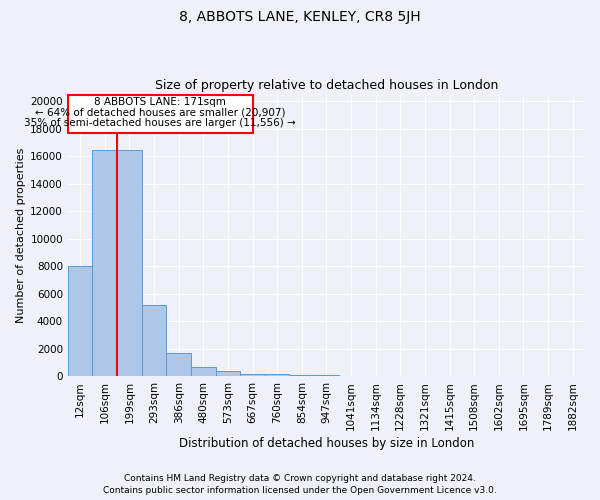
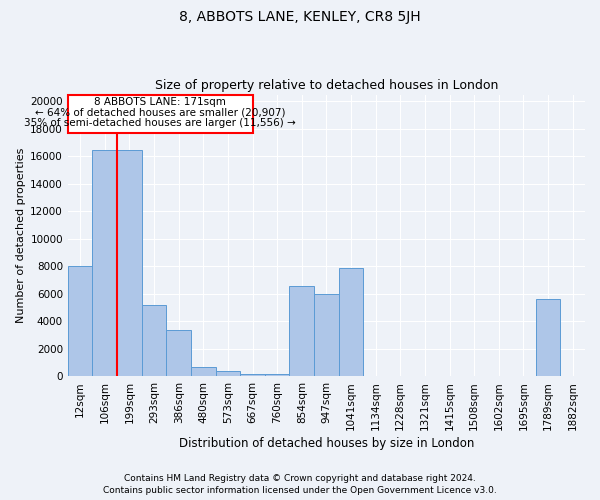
386sqm: 1700 -> 3400
854sqm: 100 -> 6600
947sqm: 100 -> 6000
1041sqm: 100 -> 7900
1789sqm: 0 -> 5600
